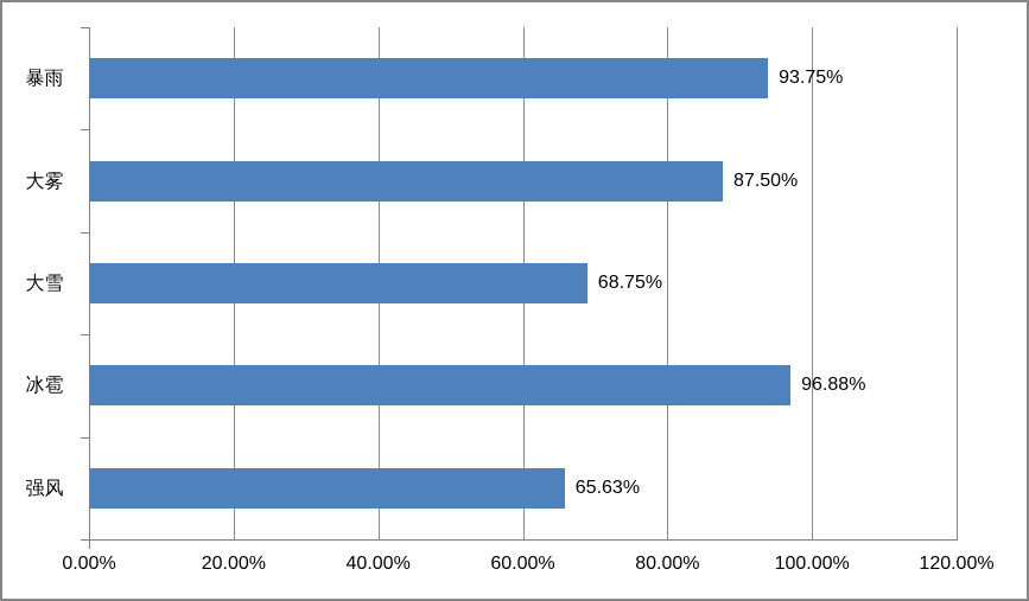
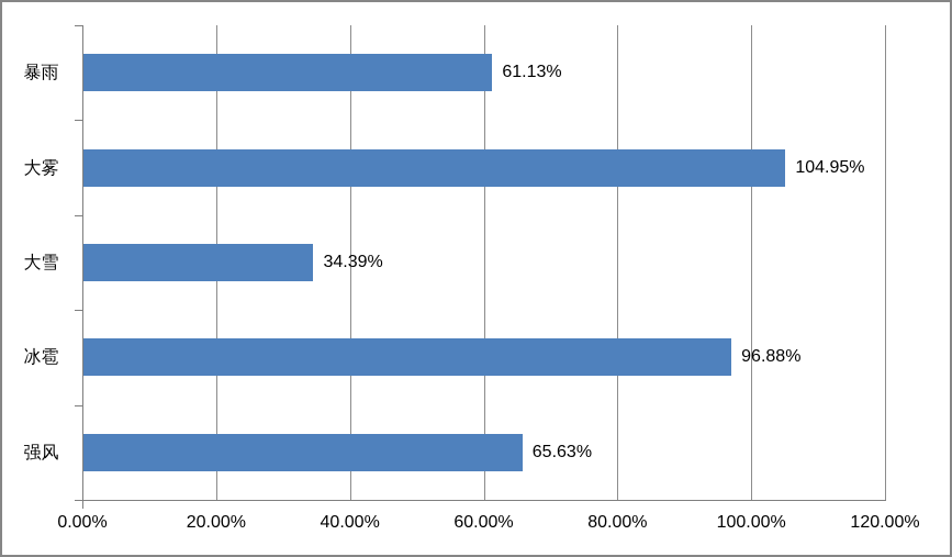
暴雨: 93.75% -> 61.13%
大雾: 87.50% -> 104.95%
大雪: 68.75% -> 34.39%
